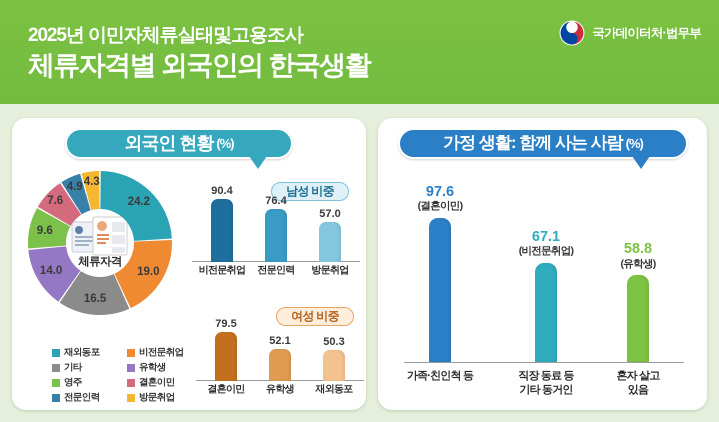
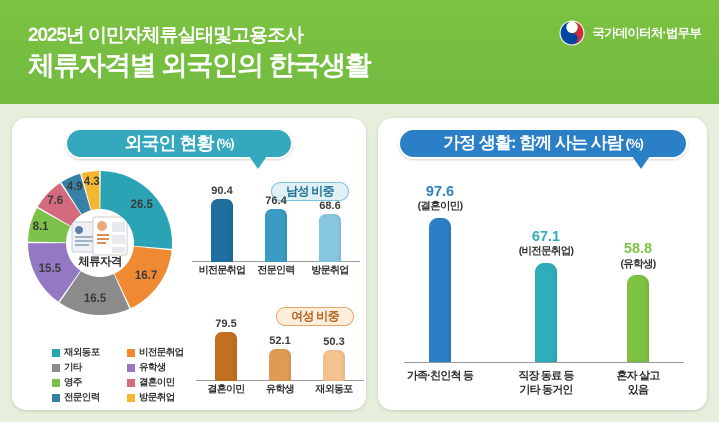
외국인 현황 (%)/재외동포: 24.2 -> 26.5
외국인 현황 (%)/비전문취업: 19.0 -> 16.7
외국인 현황 (%)/유학생: 14.0 -> 15.5
외국인 현황 (%)/영주: 9.6 -> 8.1
남성 비중/방문취업: 57.0 -> 68.6
